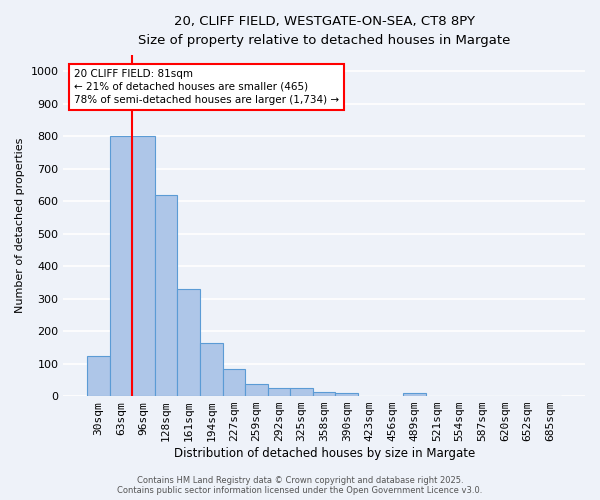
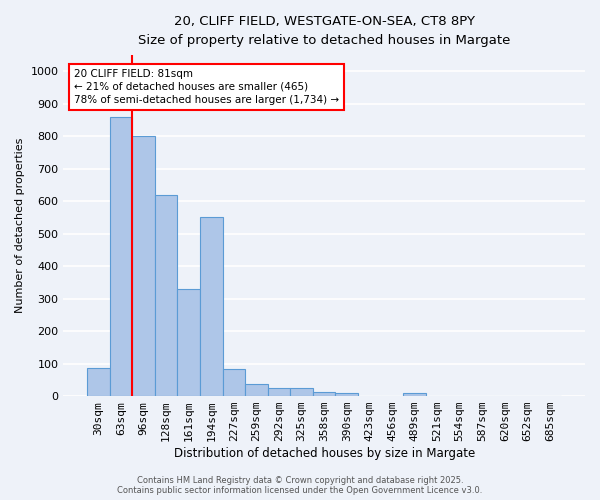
30sqm: 122 -> 85
63sqm: 800 -> 860
194sqm: 165 -> 550
